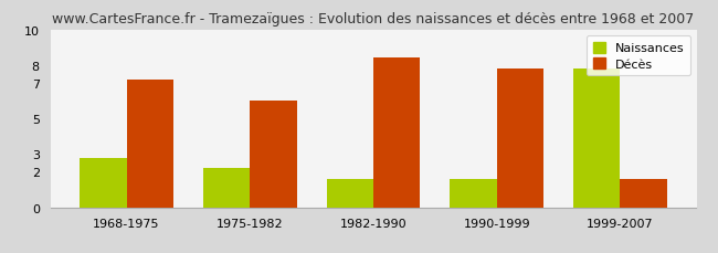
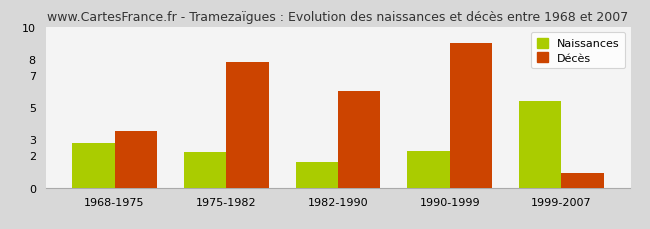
Décès/1968-1975: 7.2 -> 3.5
Décès/1975-1982: 6.0 -> 7.8
Décès/1982-1990: 8.4 -> 6.0
Naissances/1990-1999: 1.6 -> 2.3
Décès/1990-1999: 7.8 -> 9.0
Naissances/1999-2007: 7.8 -> 5.4
Décès/1999-2007: 1.6 -> 0.9
